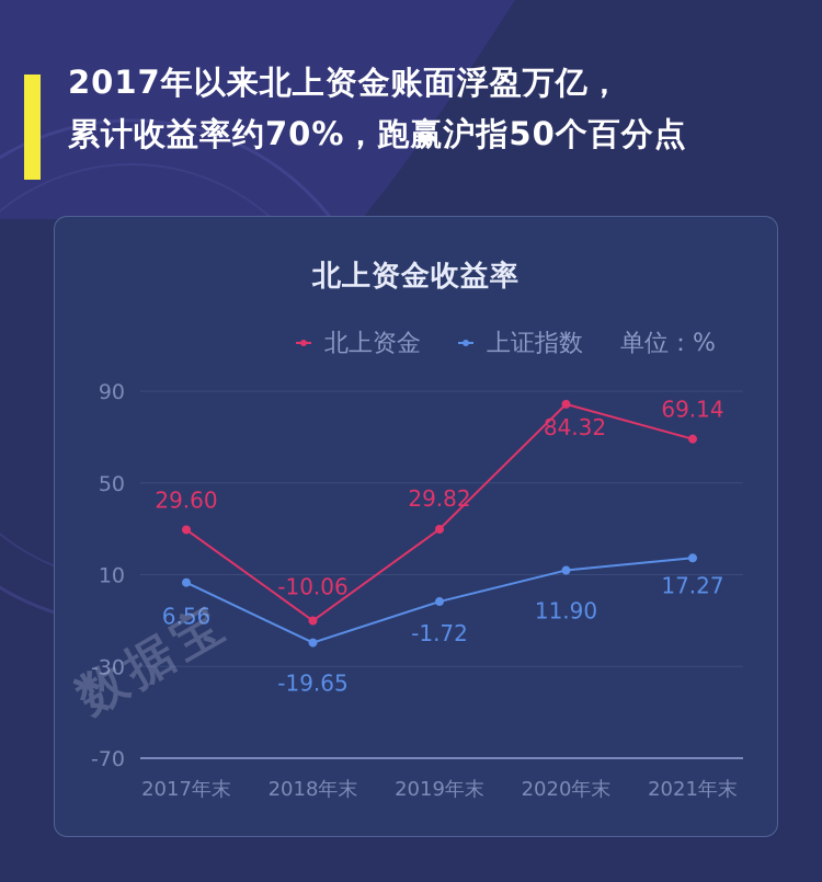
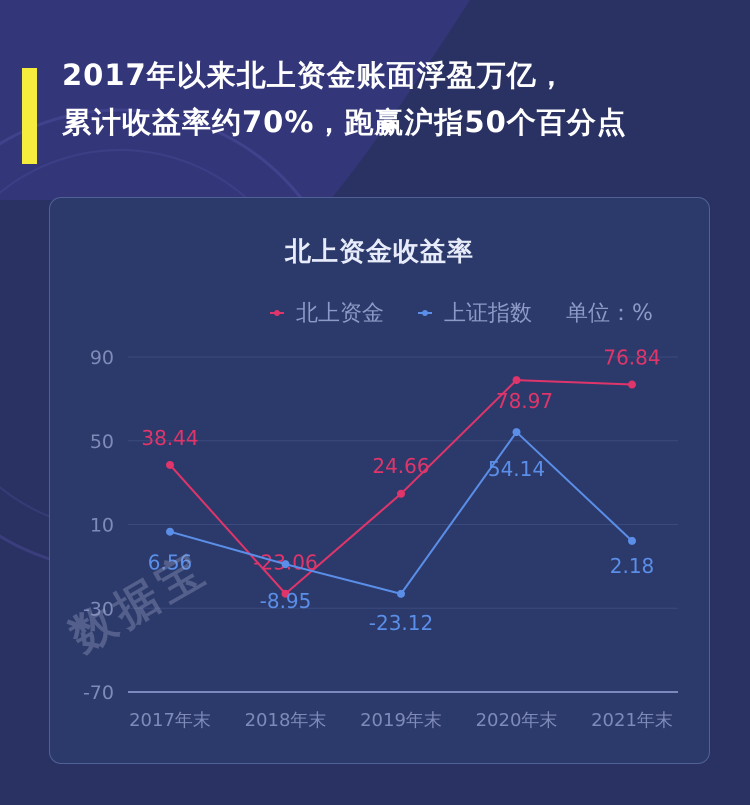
北上资金/2017年末: 29.60 -> 38.44
北上资金/2018年末: -10.06 -> -23.06
上证指数/2018年末: -19.65 -> -8.95
北上资金/2019年末: 29.82 -> 24.66
上证指数/2019年末: -1.72 -> -23.12
北上资金/2020年末: 84.32 -> 78.97
上证指数/2020年末: 11.90 -> 54.14
北上资金/2021年末: 69.14 -> 76.84
上证指数/2021年末: 17.27 -> 2.18
